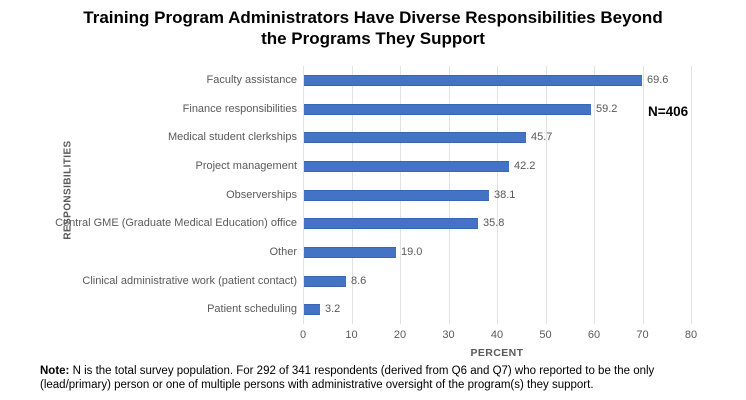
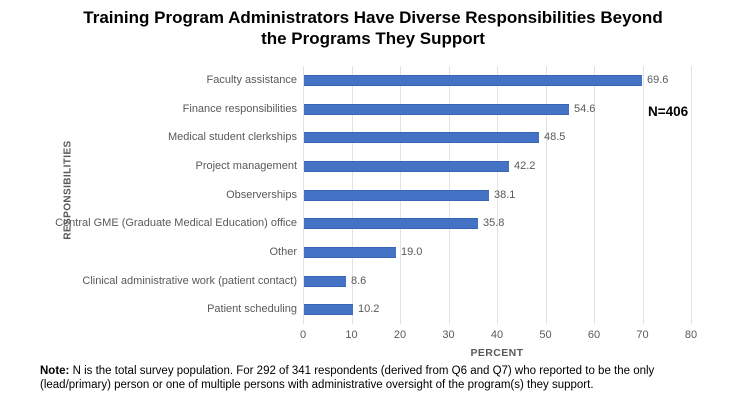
Finance responsibilities: 59.2 -> 54.6
Medical student clerkships: 45.7 -> 48.5
Patient scheduling: 3.2 -> 10.2
